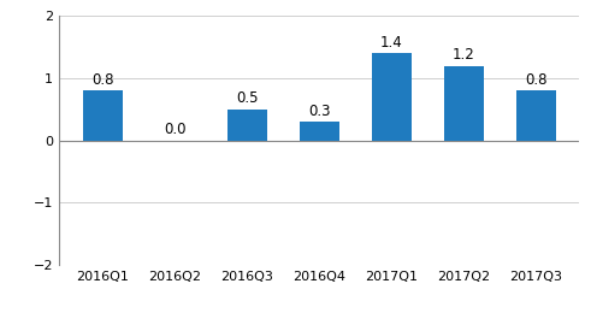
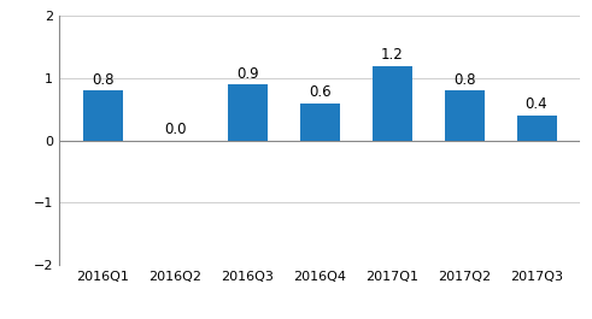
2016Q3: 0.5 -> 0.9
2016Q4: 0.3 -> 0.6
2017Q1: 1.4 -> 1.2
2017Q2: 1.2 -> 0.8
2017Q3: 0.8 -> 0.4
